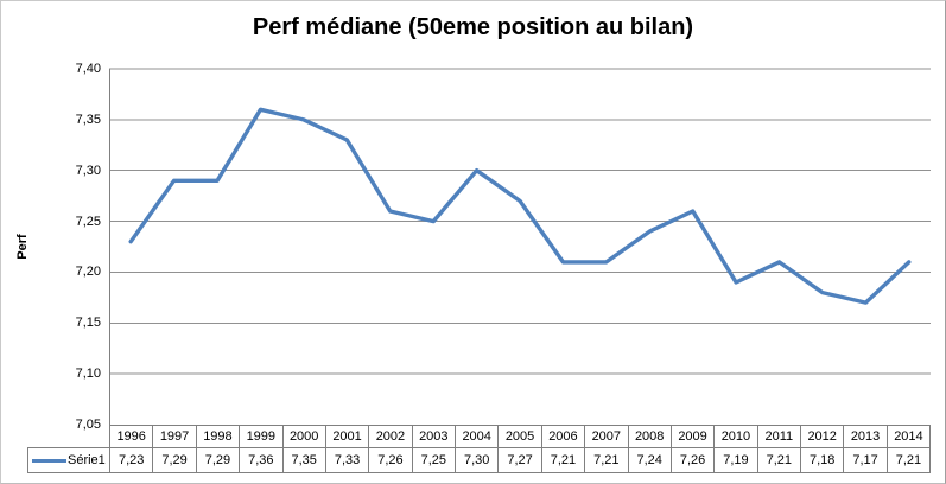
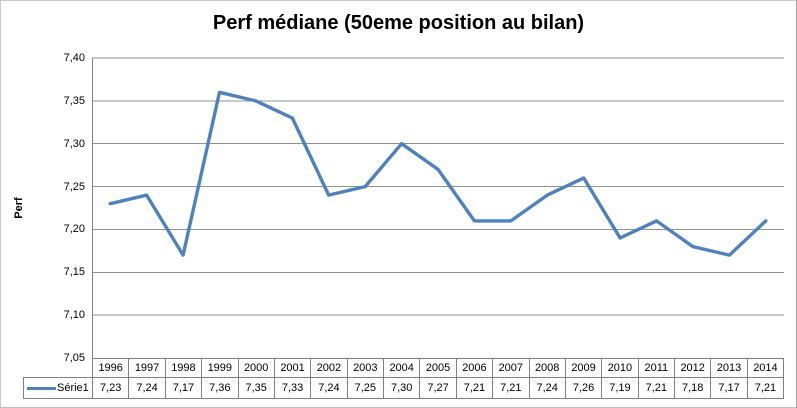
1997: 7,29 -> 7,24
1998: 7,29 -> 7,17
2002: 7,26 -> 7,24
